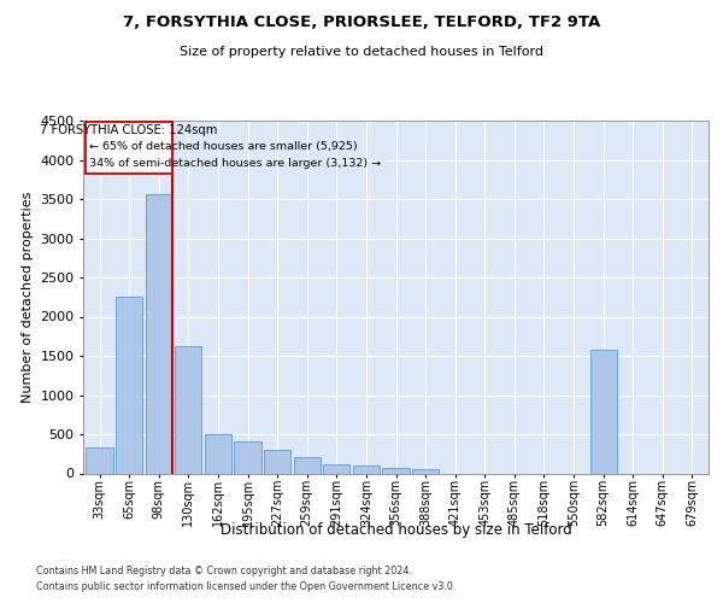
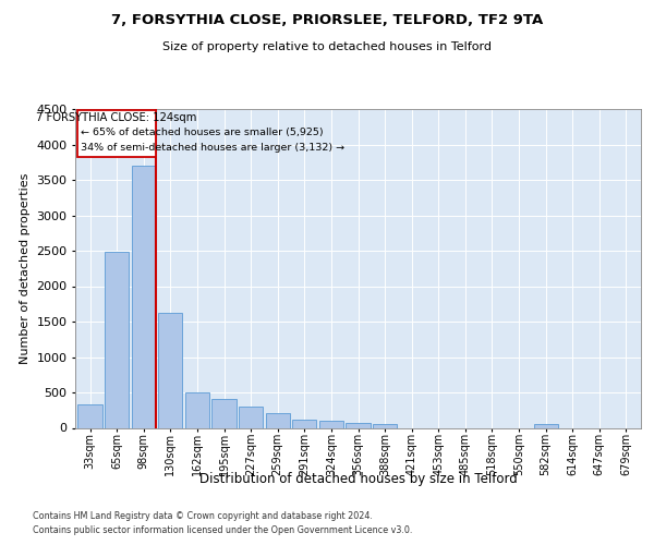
65sqm: 2260 -> 2490
98sqm: 3560 -> 3700
582sqm: 1580 -> 60
